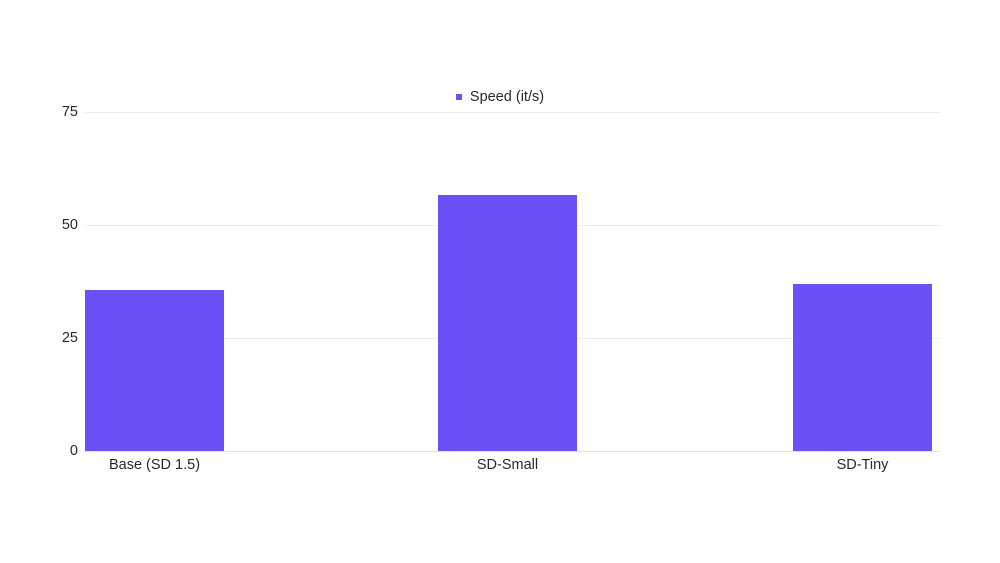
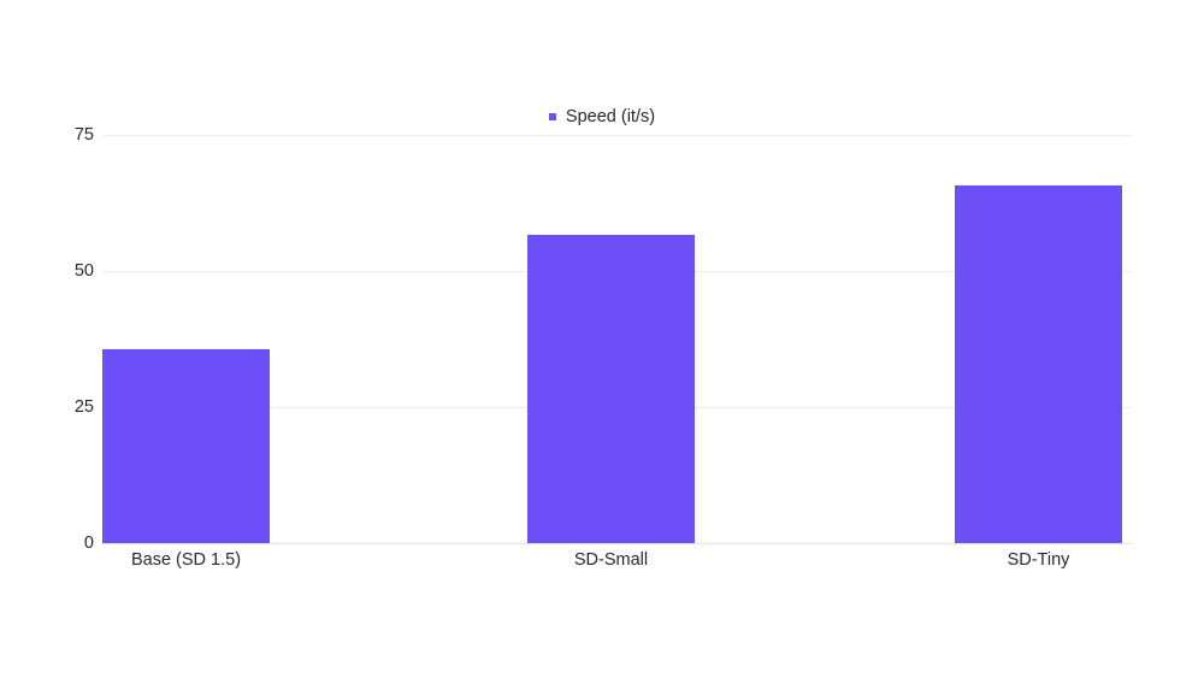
SD-Tiny: 37 -> 66
